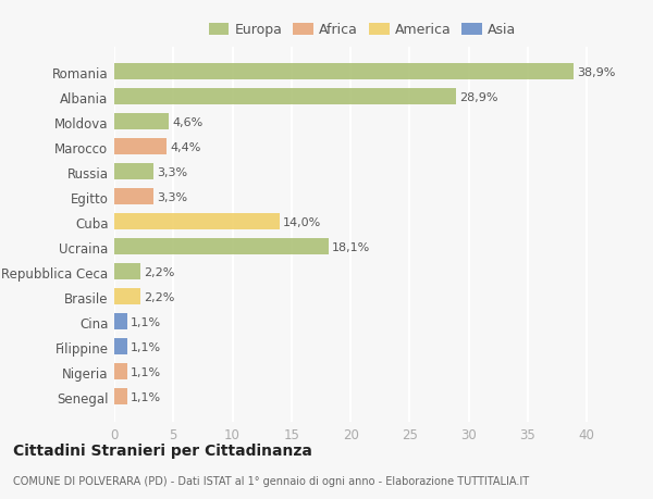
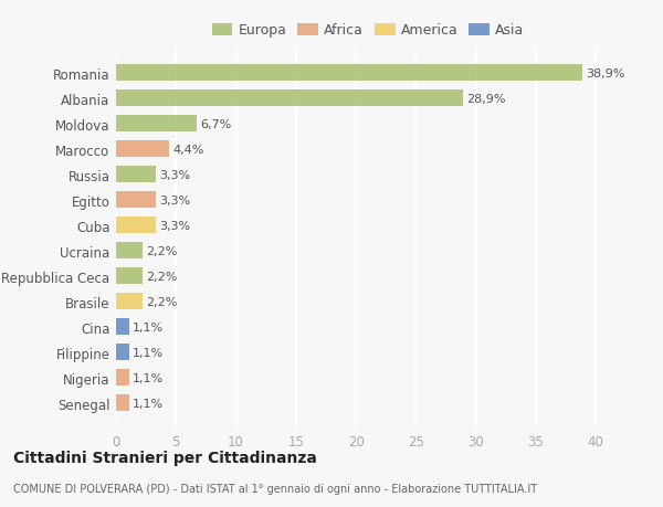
Moldova: 4,6% -> 6,7%
Cuba: 14,0% -> 3,3%
Ucraina: 18,1% -> 2,2%
